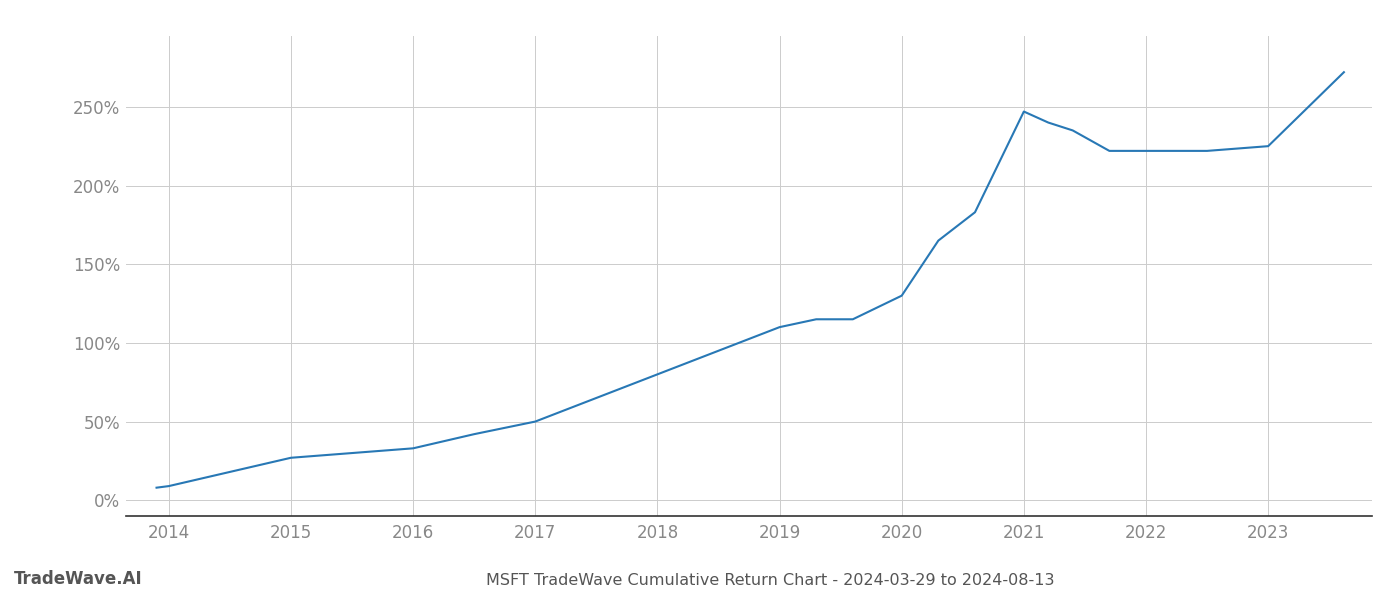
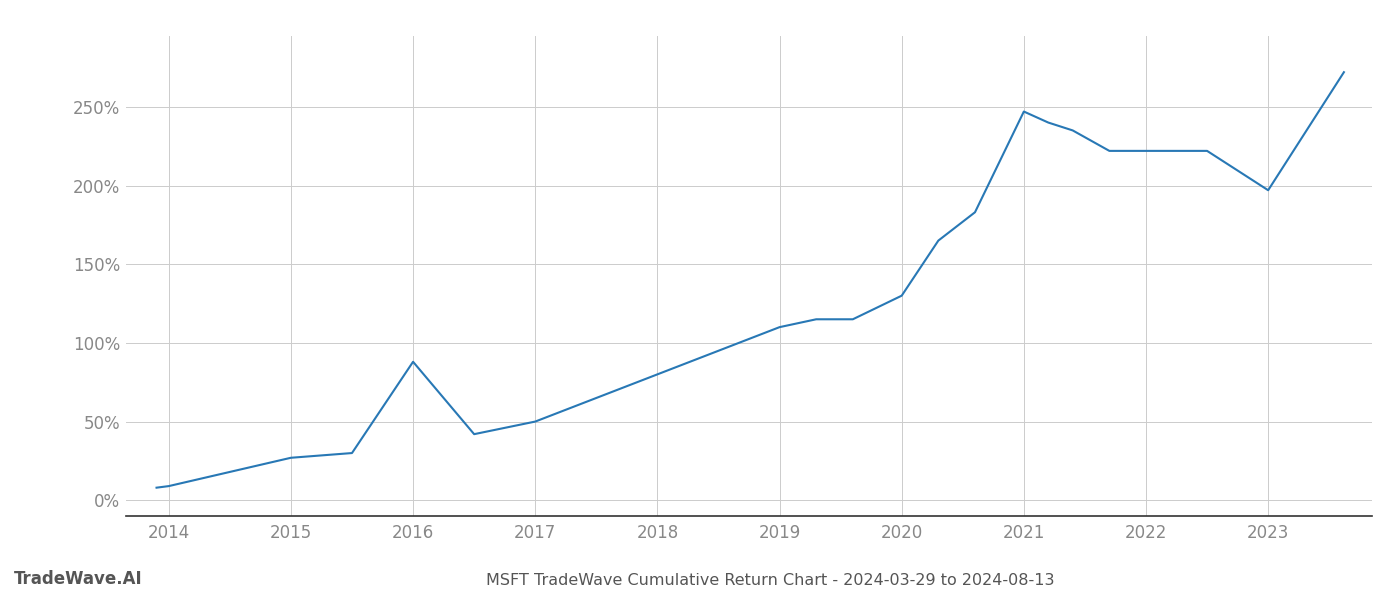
2016: 33% -> 88%
2023: 225% -> 197%
